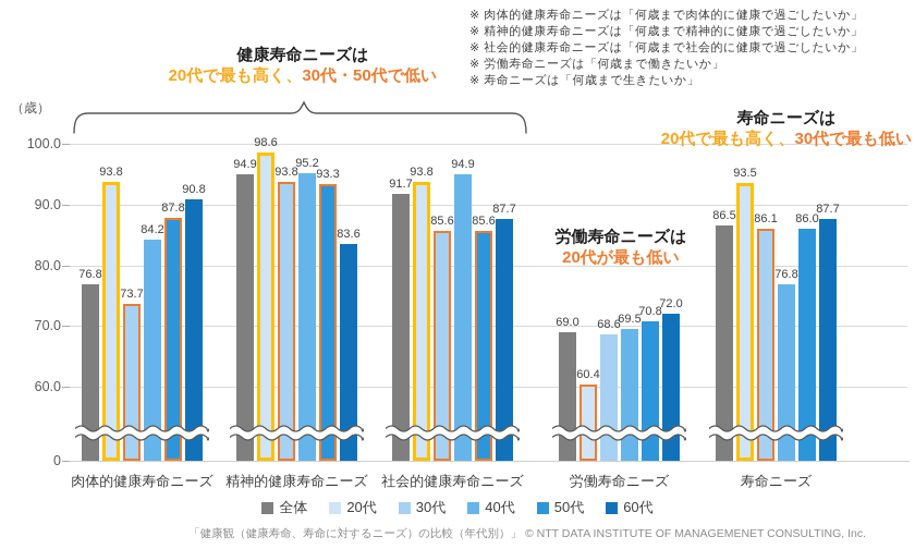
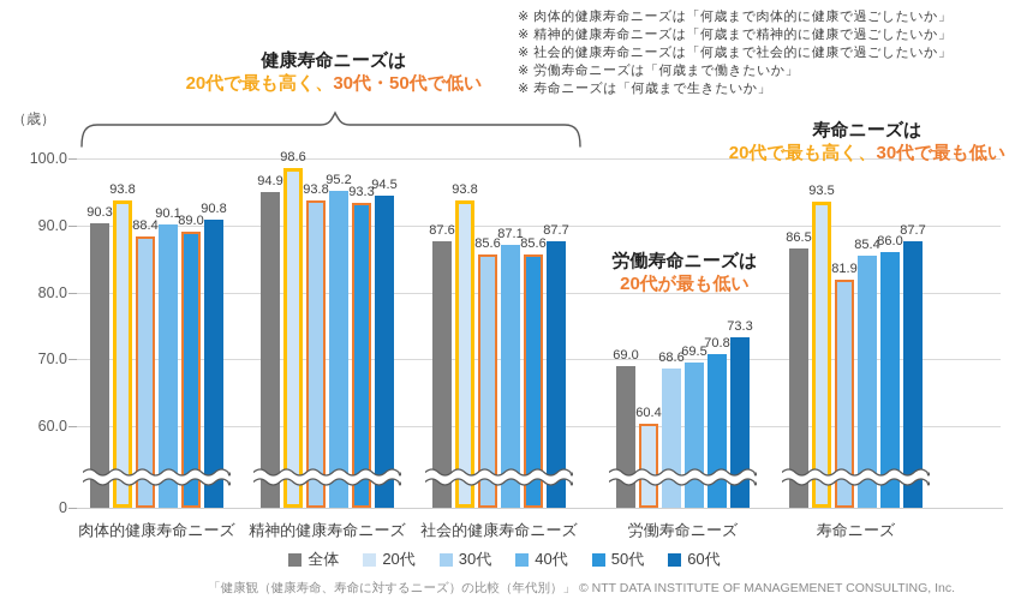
全体/肉体的健康寿命ニーズ: 76.8 -> 90.3
30代/肉体的健康寿命ニーズ: 73.7 -> 88.4
40代/肉体的健康寿命ニーズ: 84.2 -> 90.1
50代/肉体的健康寿命ニーズ: 87.8 -> 89.0
60代/精神的健康寿命ニーズ: 83.6 -> 94.5
全体/社会的健康寿命ニーズ: 91.7 -> 87.6
40代/社会的健康寿命ニーズ: 94.9 -> 87.1
60代/労働寿命ニーズ: 72.0 -> 73.3
30代/寿命ニーズ: 86.1 -> 81.9
40代/寿命ニーズ: 76.8 -> 85.4
